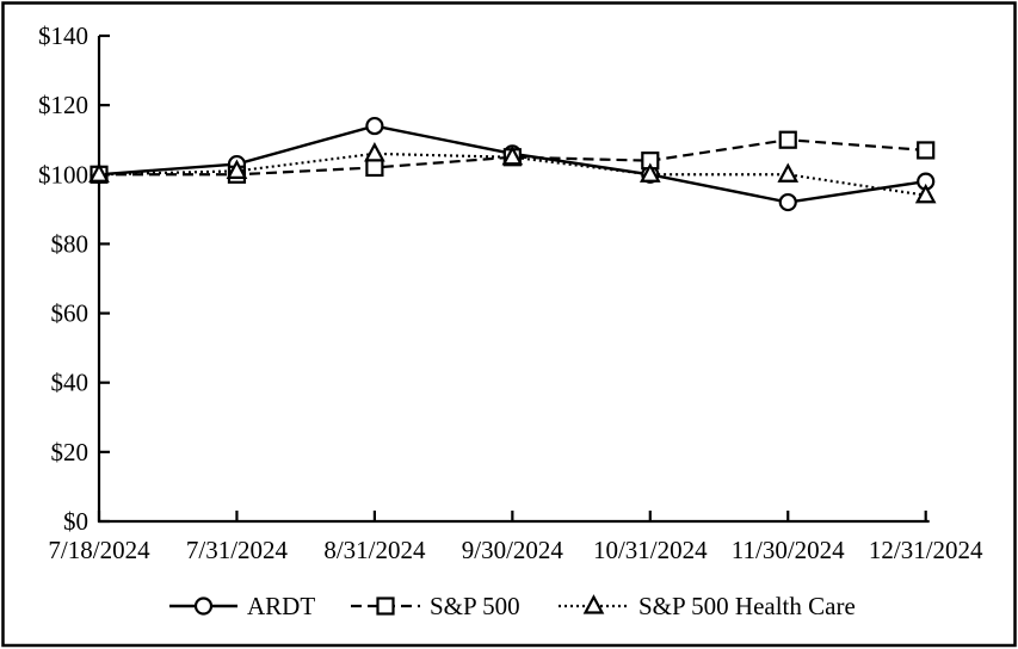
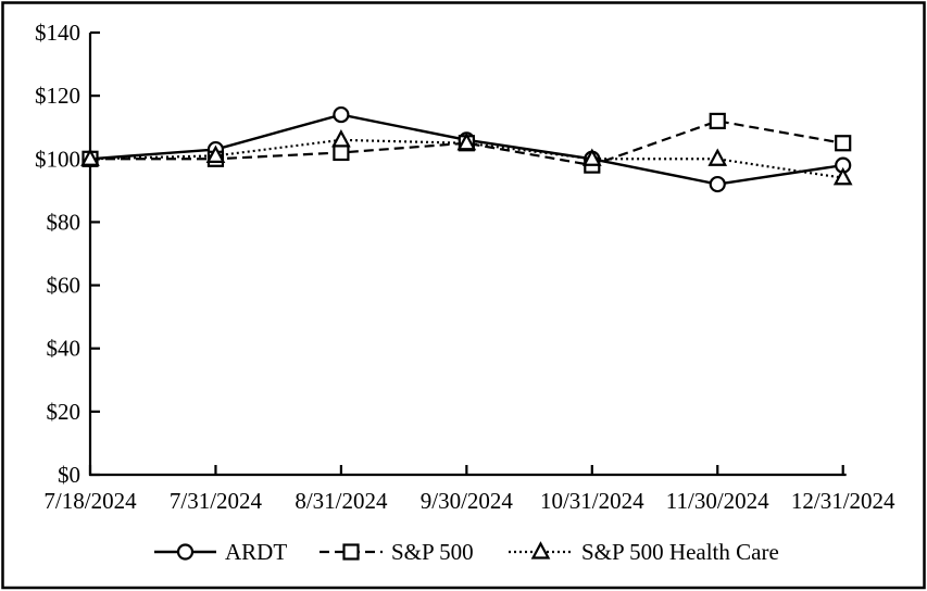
S&P 500/10/31/2024: $104 -> $98
S&P 500/11/30/2024: $110 -> $112
S&P 500/12/31/2024: $107 -> $105
